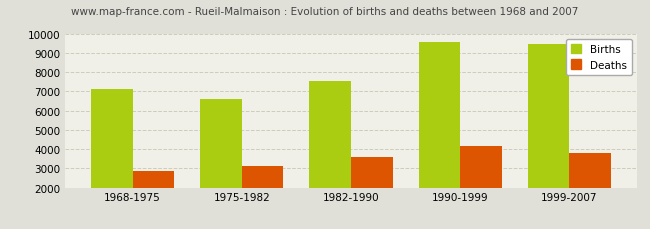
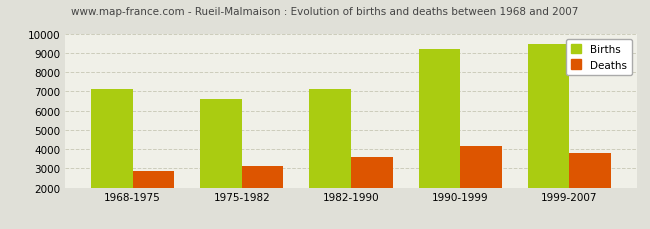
Births/1982-1990: 7600 -> 7100
Births/1990-1999: 9600 -> 9200
